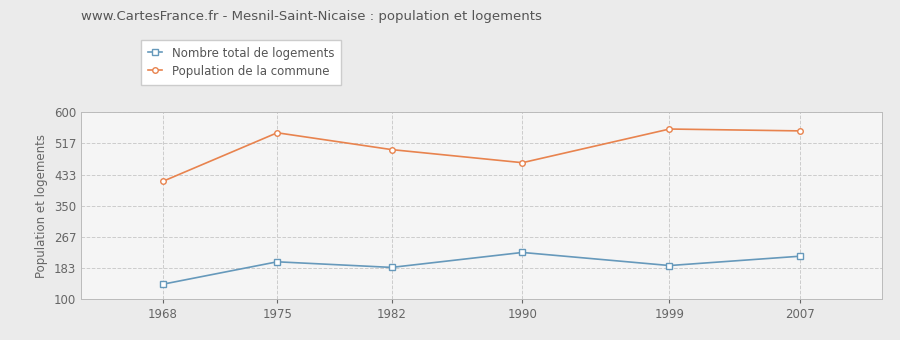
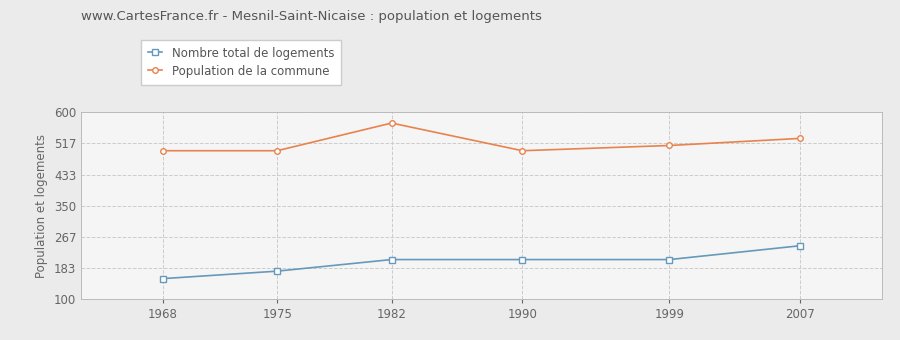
Nombre total de logements/1968: 140 -> 155
Population de la commune/1968: 415 -> 497
Nombre total de logements/1975: 200 -> 175
Population de la commune/1975: 545 -> 497
Nombre total de logements/1982: 185 -> 206
Population de la commune/1982: 500 -> 571
Nombre total de logements/1990: 225 -> 206
Population de la commune/1990: 465 -> 497
Nombre total de logements/1999: 190 -> 206
Population de la commune/1999: 555 -> 511
Nombre total de logements/2007: 215 -> 243
Population de la commune/2007: 550 -> 530
